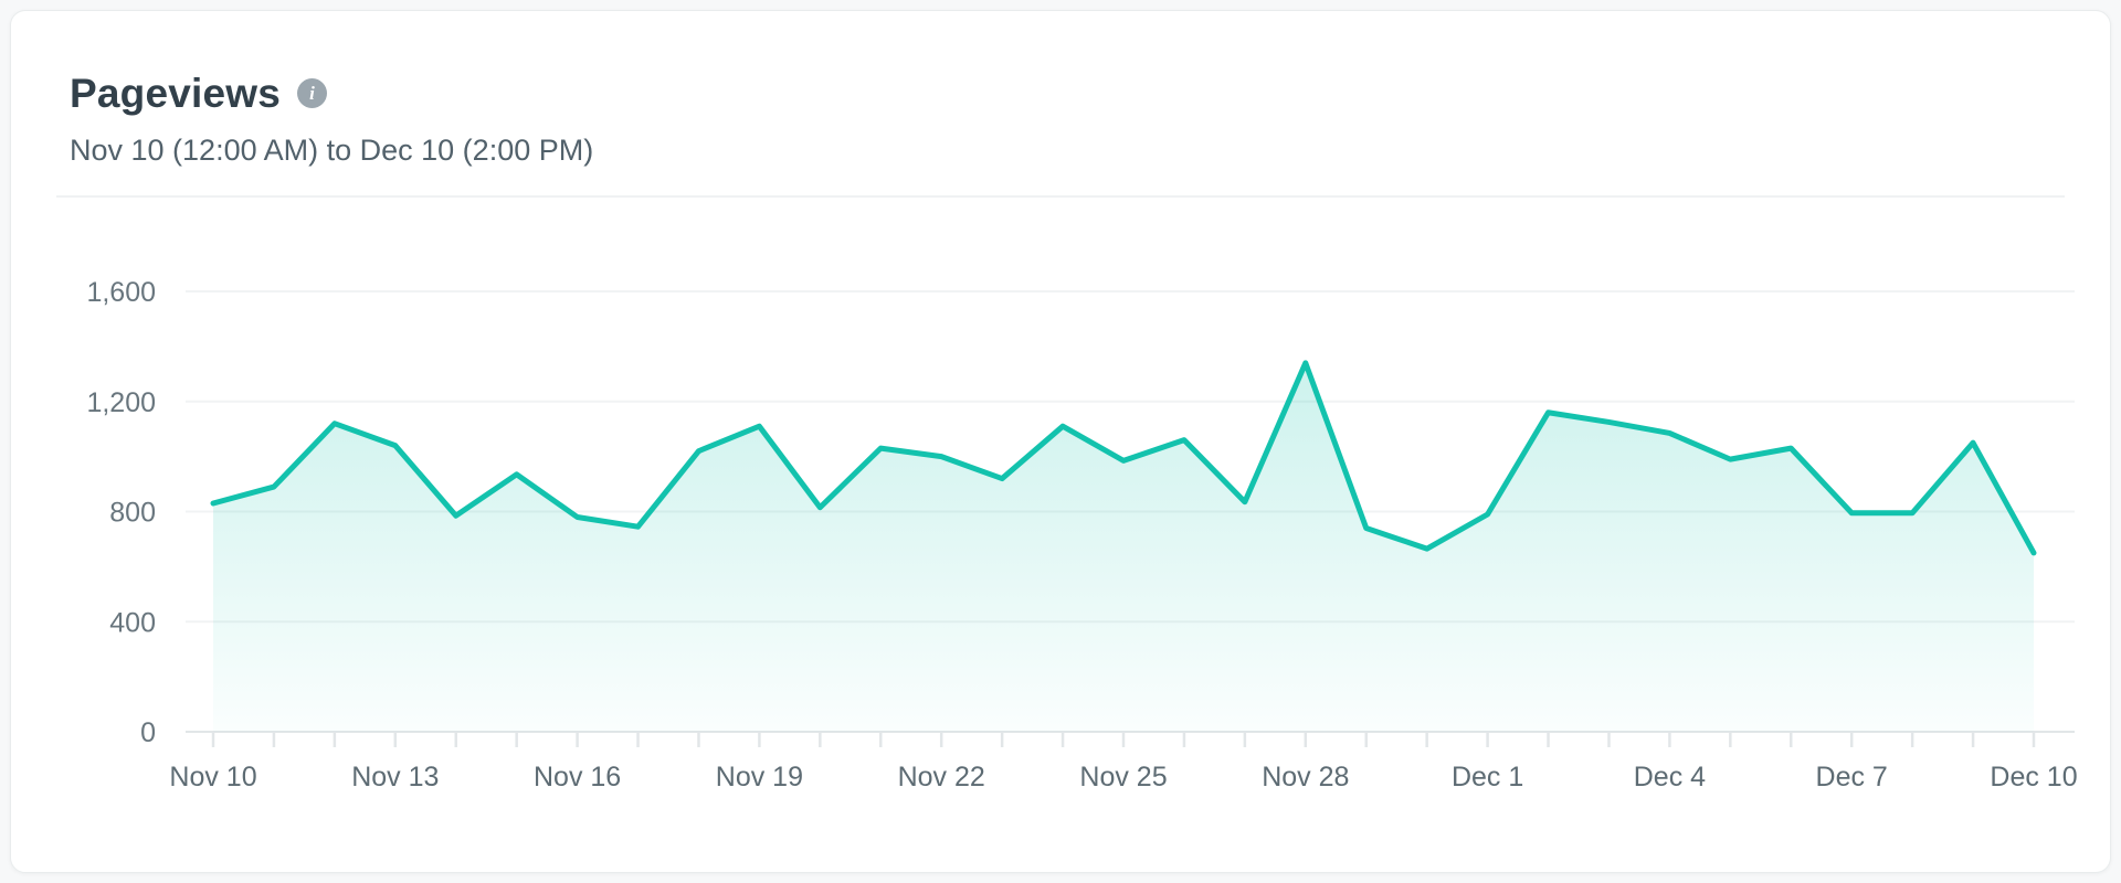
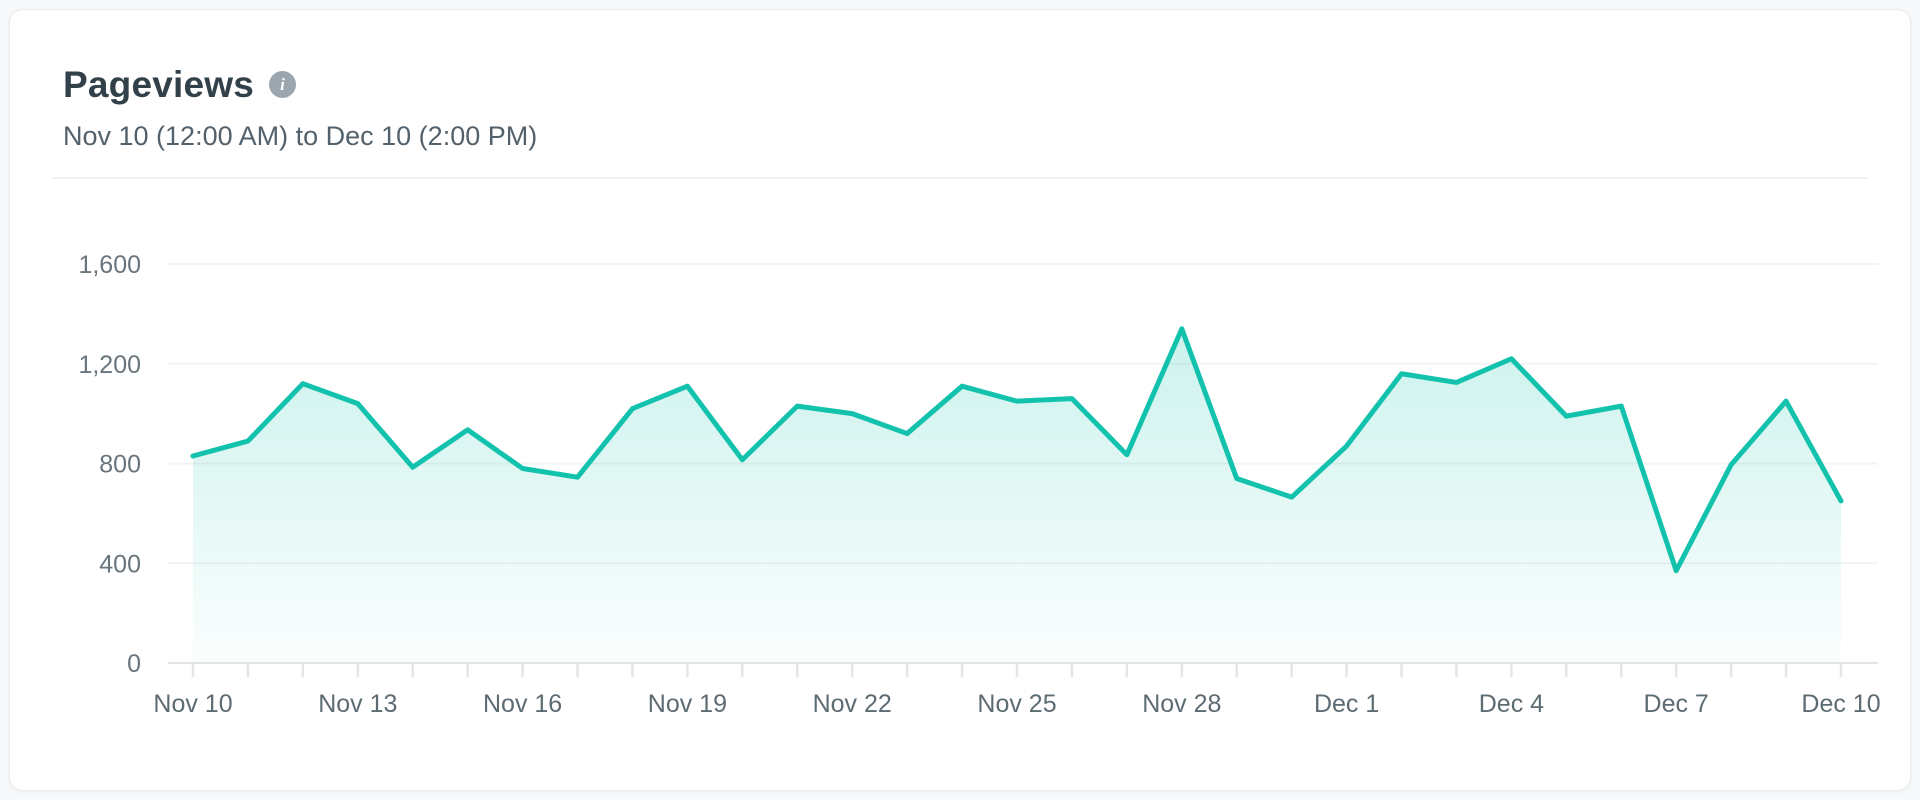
Nov 25: 980 -> 1050
Dec 1: 790 -> 870
Dec 4: 1080 -> 1220
Dec 7: 800 -> 370
